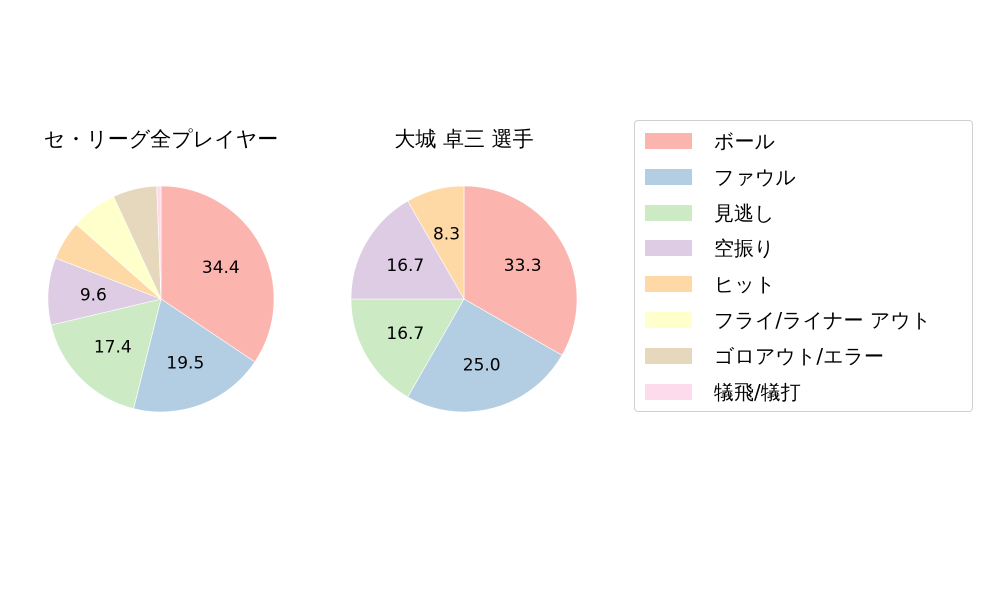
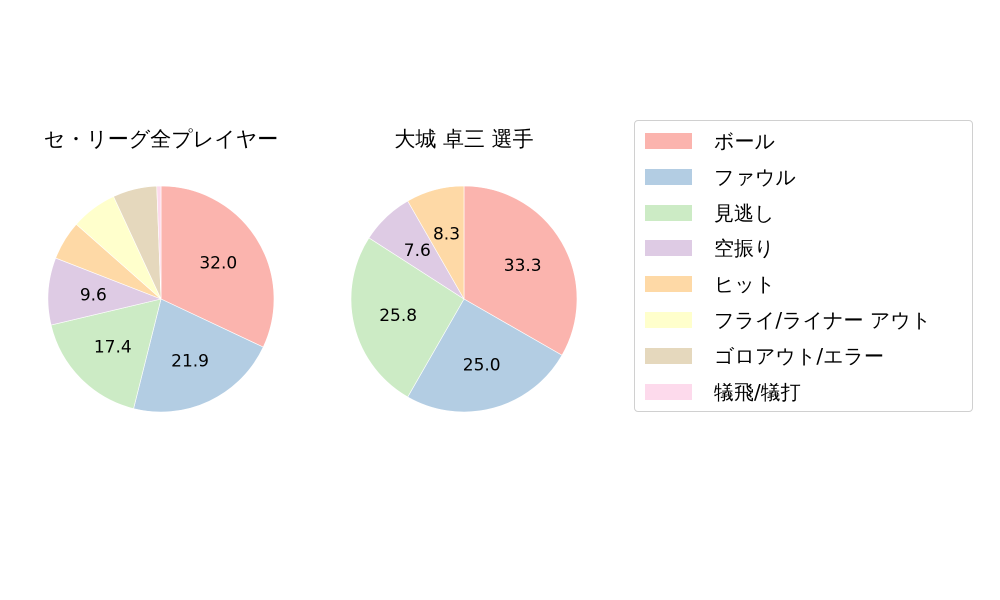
セ・リーグ全プレイヤー/ボール: 34.4 -> 32.0
セ・リーグ全プレイヤー/ファウル: 19.5 -> 21.9
大城 卓三 選手/見逃し: 16.7 -> 25.8
大城 卓三 選手/空振り: 16.7 -> 7.6
